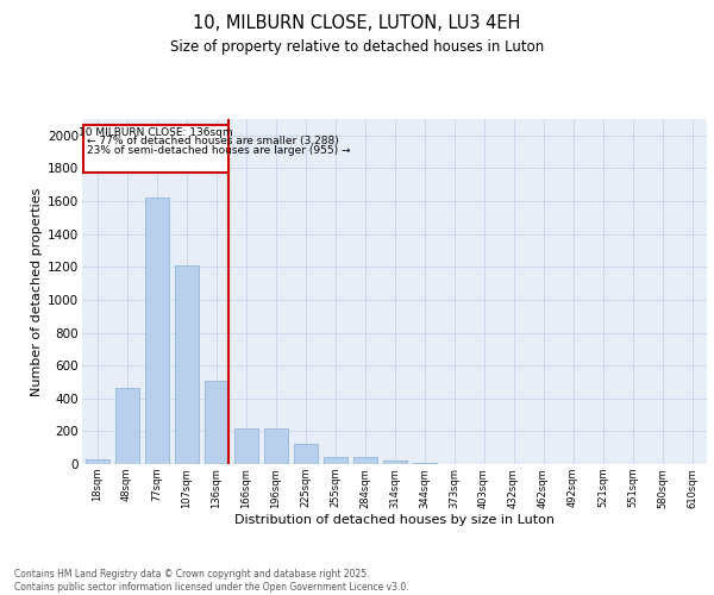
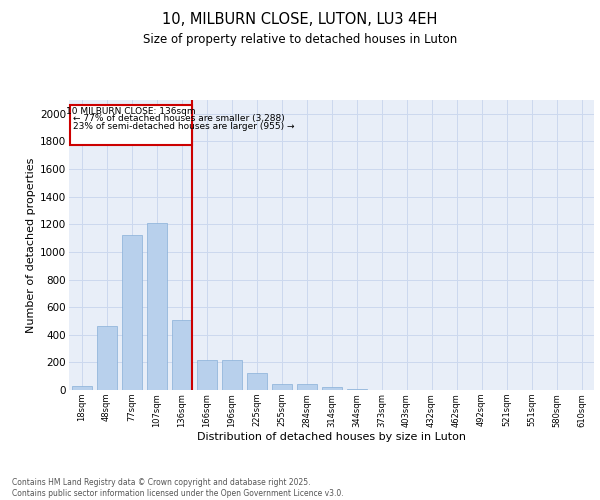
77sqm: 1620 -> 1120
